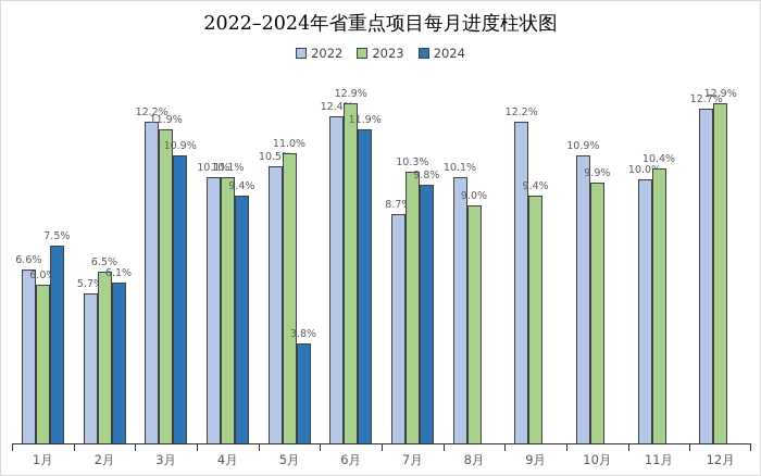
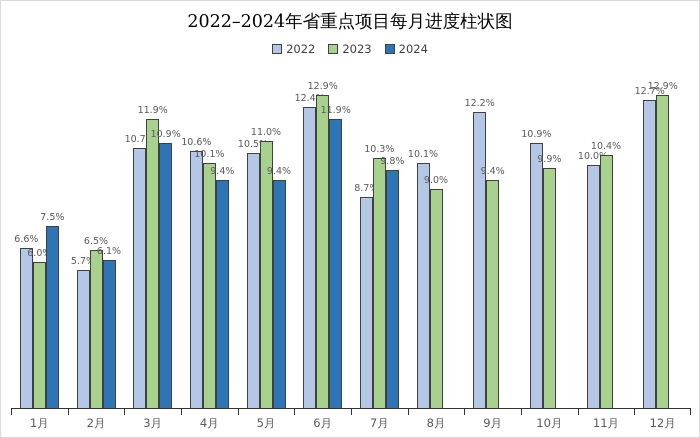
2022/3月: 12.2% -> 10.7%
2022/4月: 10.1% -> 10.6%
2024/5月: 3.8% -> 9.4%
